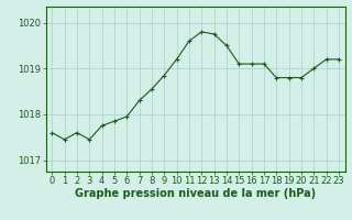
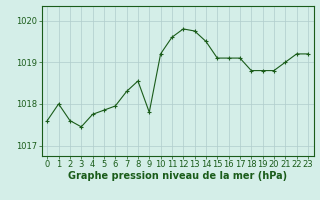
1: 1017.45 -> 1018.00
9: 1018.85 -> 1017.80
